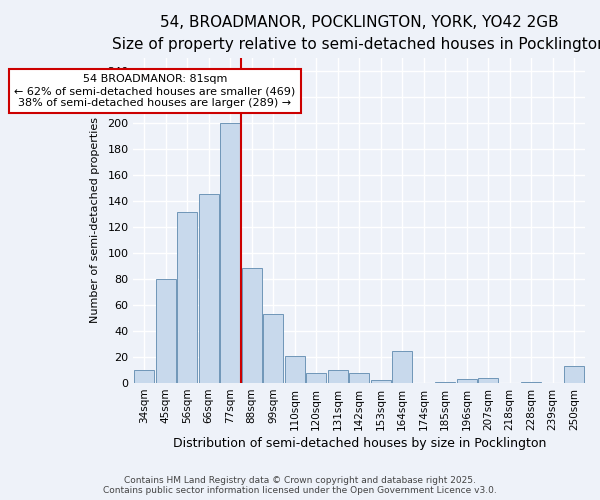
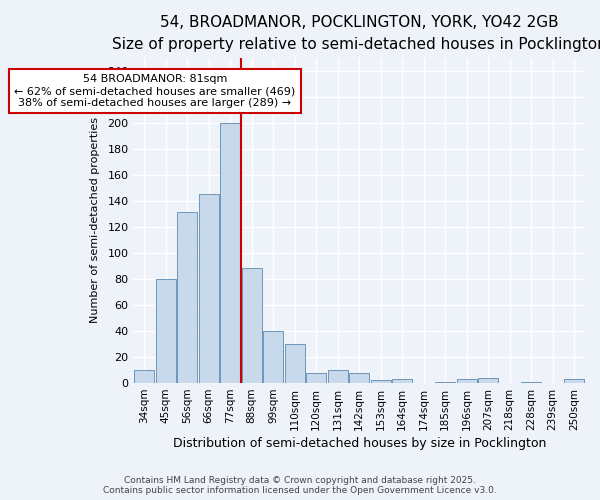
99sqm: 53 -> 40
110sqm: 21 -> 30
164sqm: 25 -> 3
250sqm: 13 -> 3
